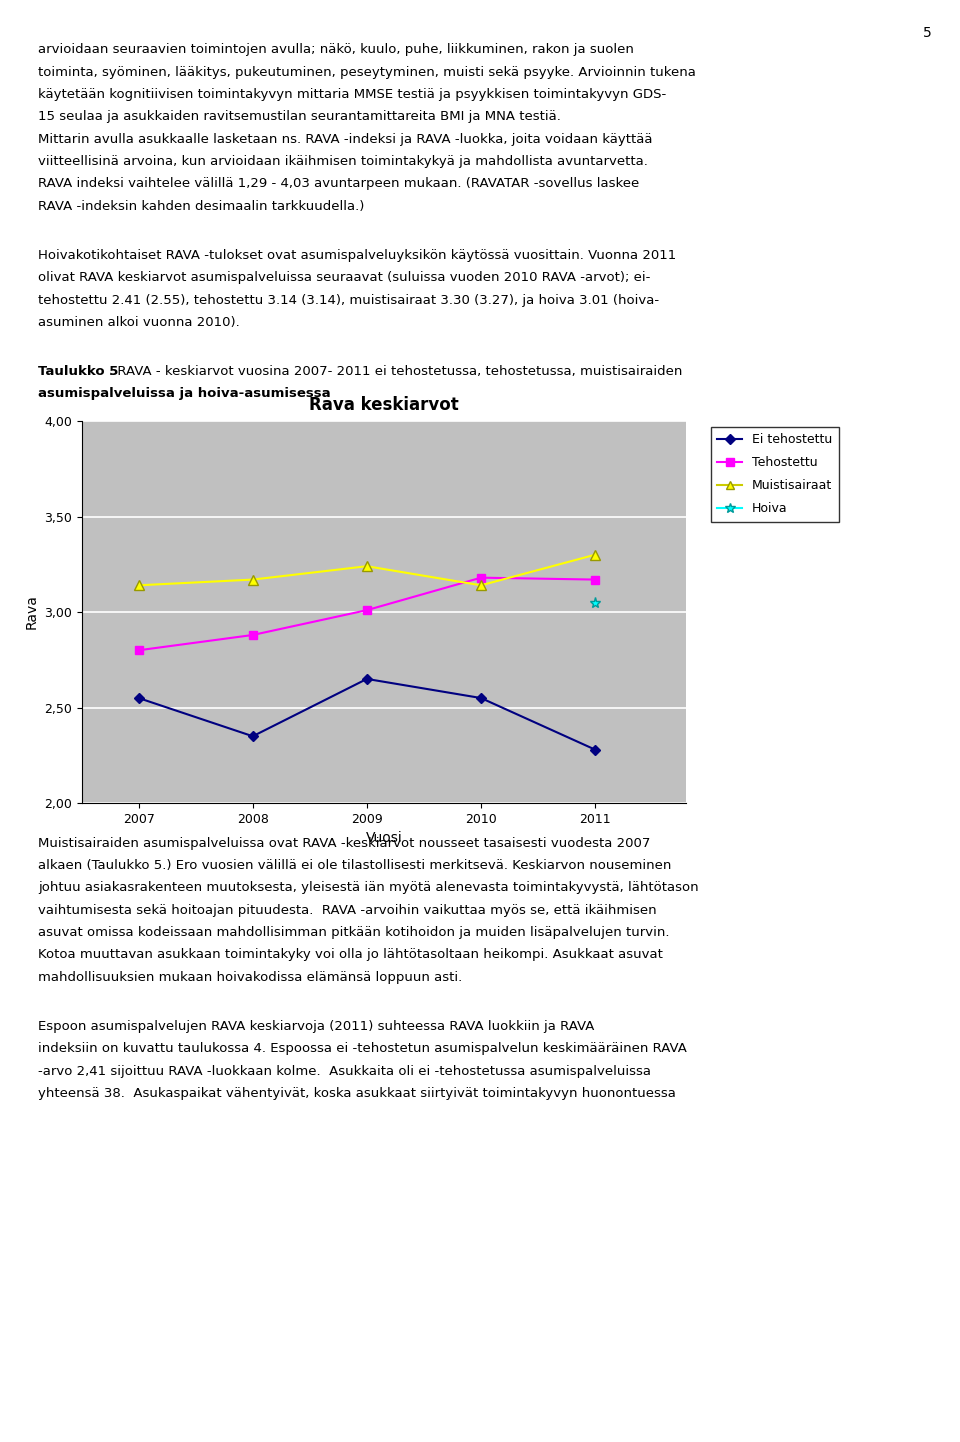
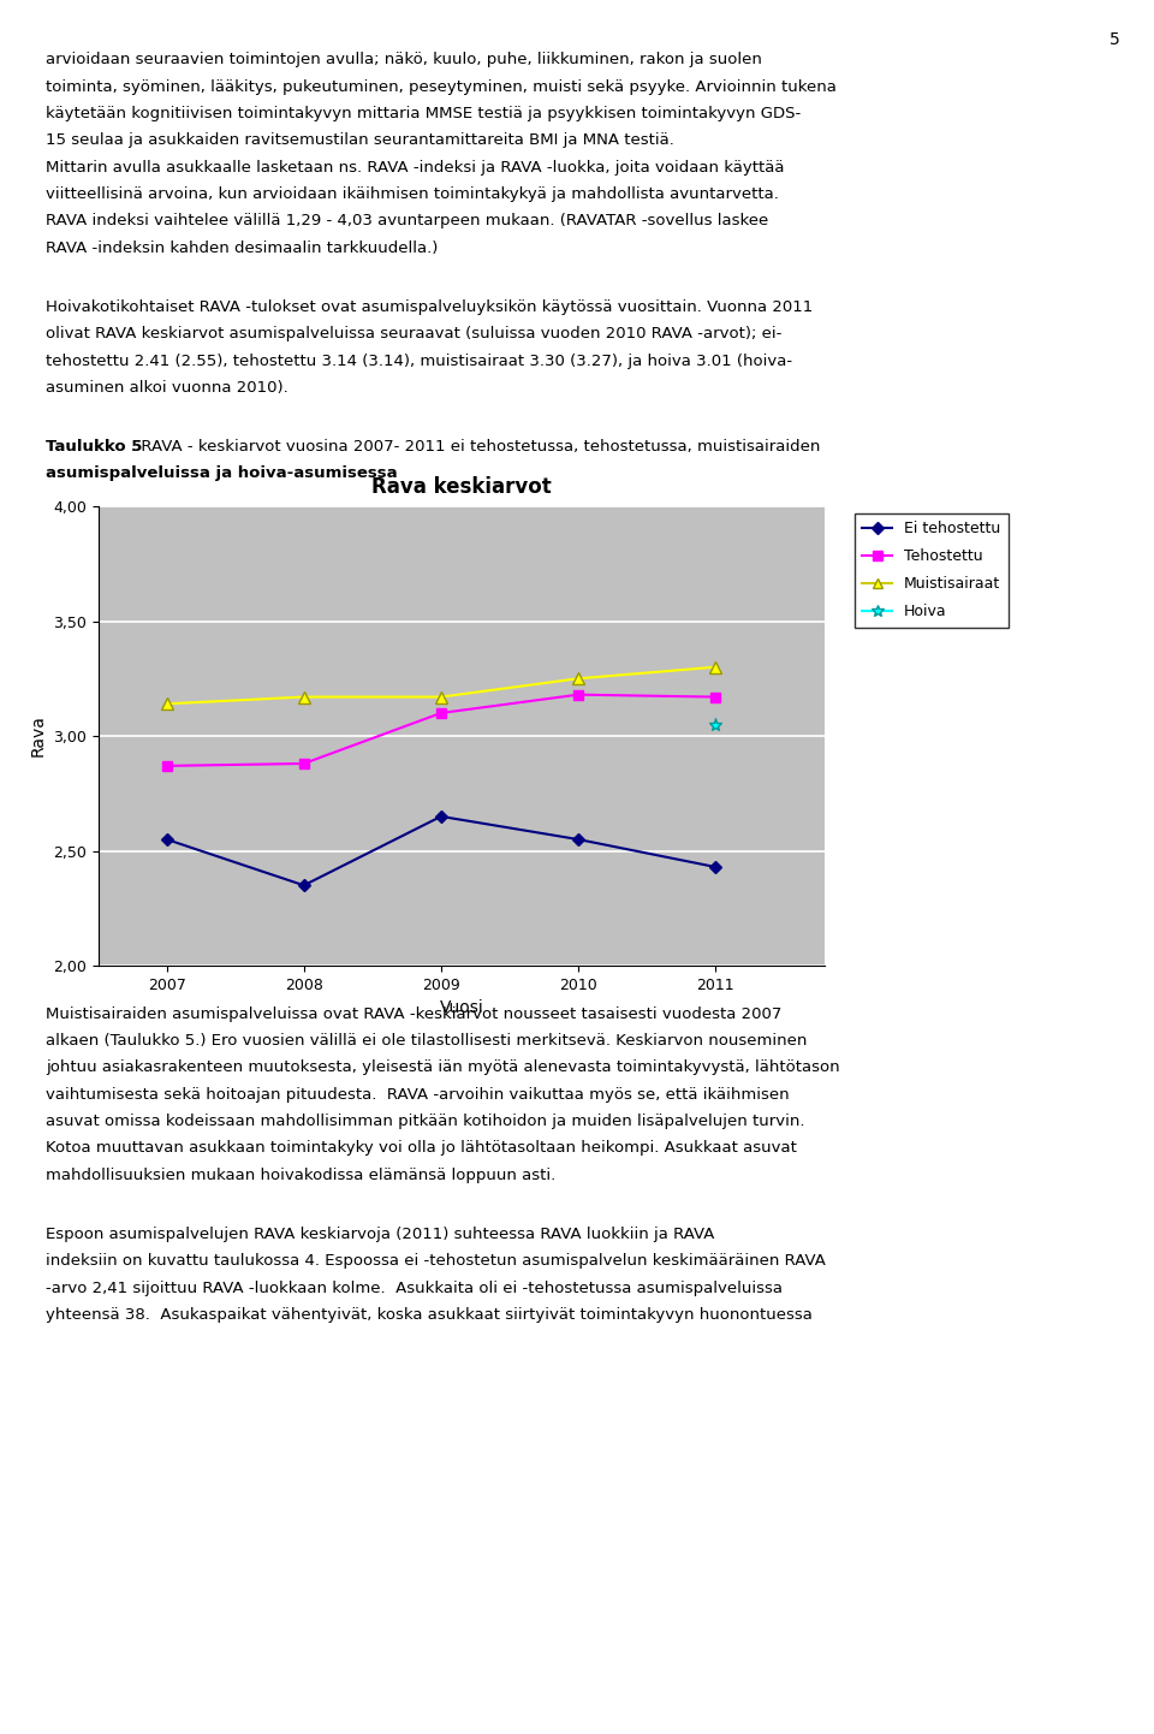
Tehostettu/2007: 2,80 -> 2,87
Tehostettu/2009: 3,01 -> 3,10
Muistisairaat/2009: 3,24 -> 3,17
Muistisairaat/2010: 3,14 -> 3,25
Ei tehostettu/2011: 2,28 -> 2,43
